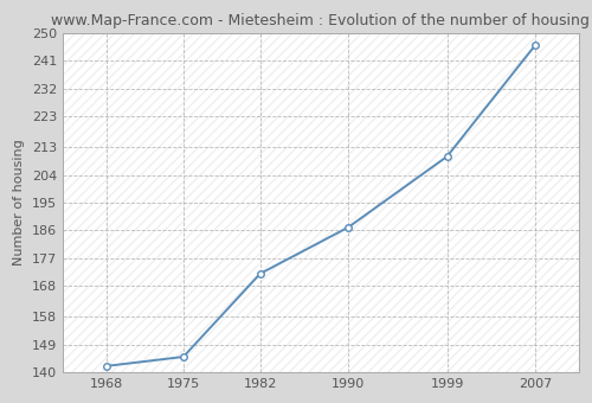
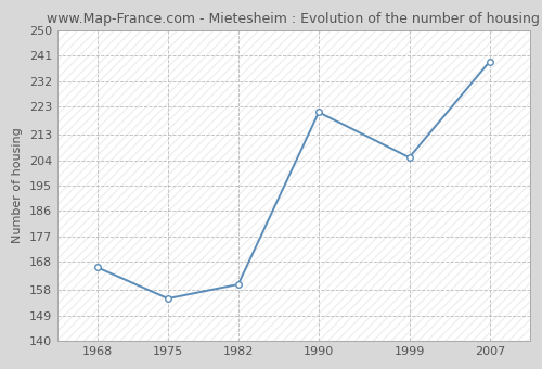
1968: 142 -> 166
1975: 145 -> 155
1982: 172 -> 160
1990: 187 -> 221
1999: 210 -> 205
2007: 246 -> 239
